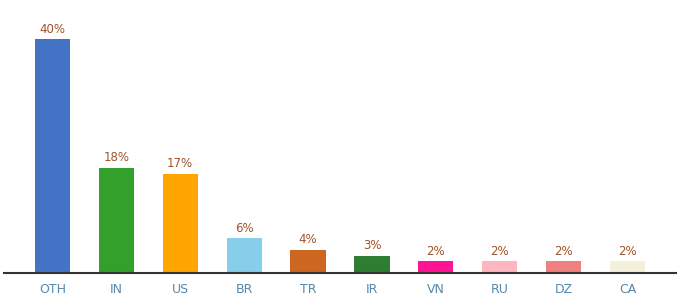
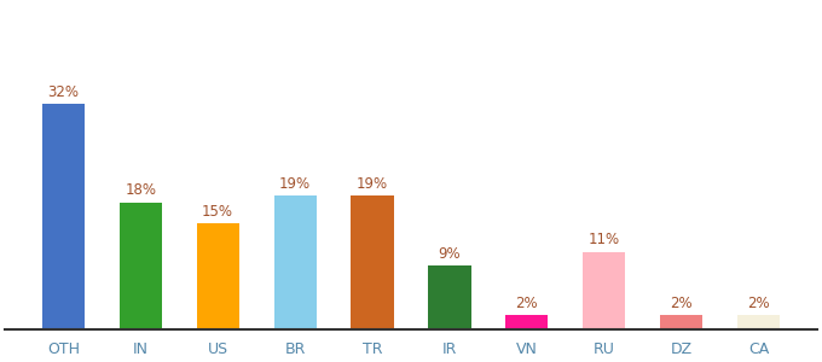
OTH: 40% -> 32%
US: 17% -> 15%
BR: 6% -> 19%
TR: 4% -> 19%
IR: 3% -> 9%
RU: 2% -> 11%
